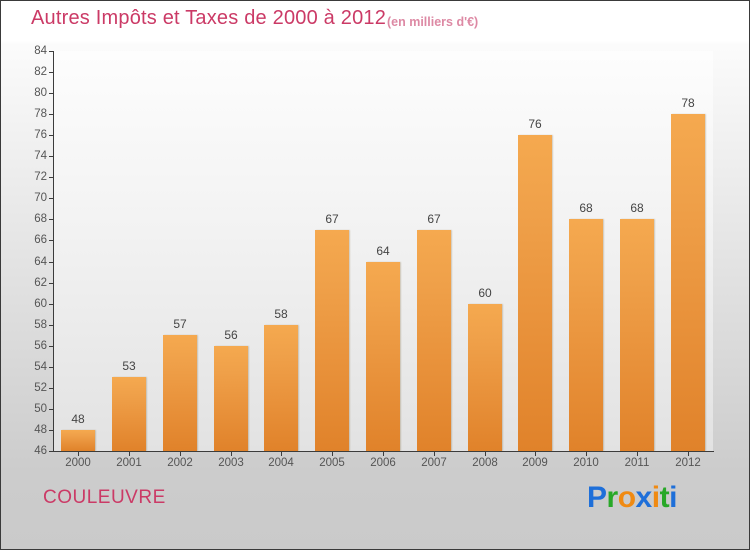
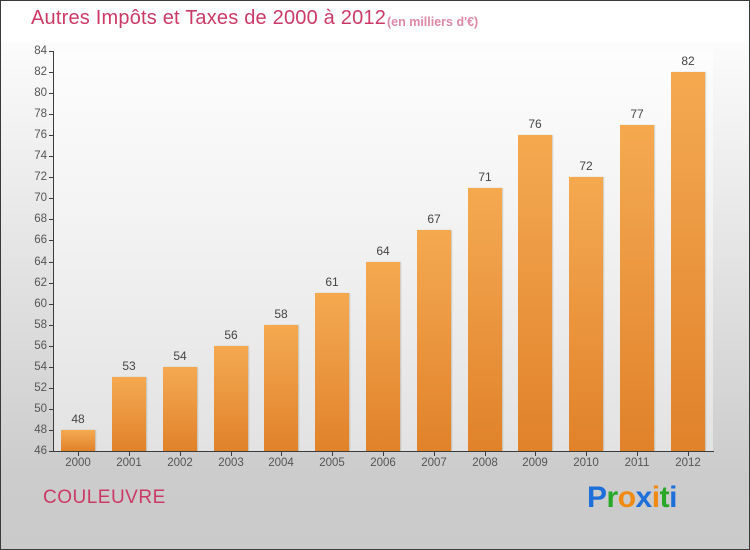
2002: 57 -> 54
2005: 67 -> 61
2008: 60 -> 71
2010: 68 -> 72
2011: 68 -> 77
2012: 78 -> 82
